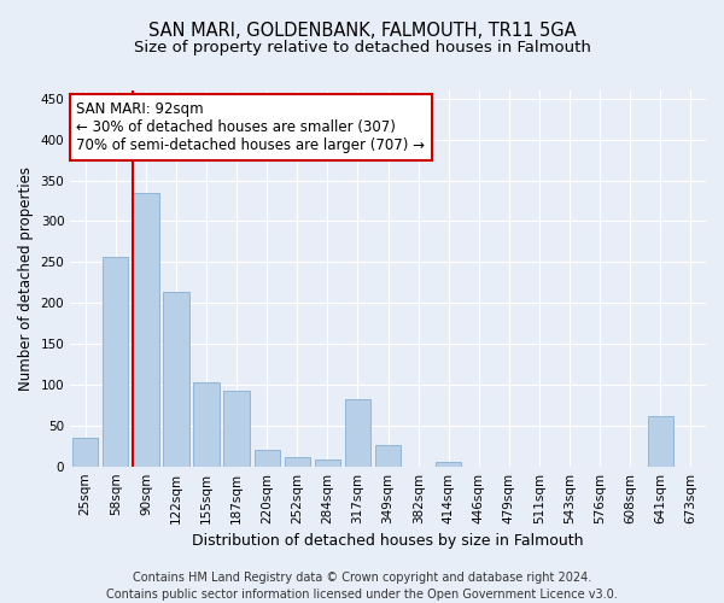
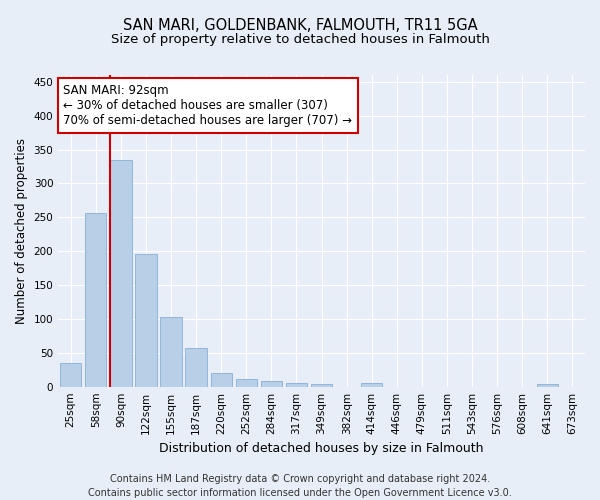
122sqm: 214 -> 196
187sqm: 92 -> 57
317sqm: 82 -> 5
349sqm: 26 -> 4
641sqm: 62 -> 4
